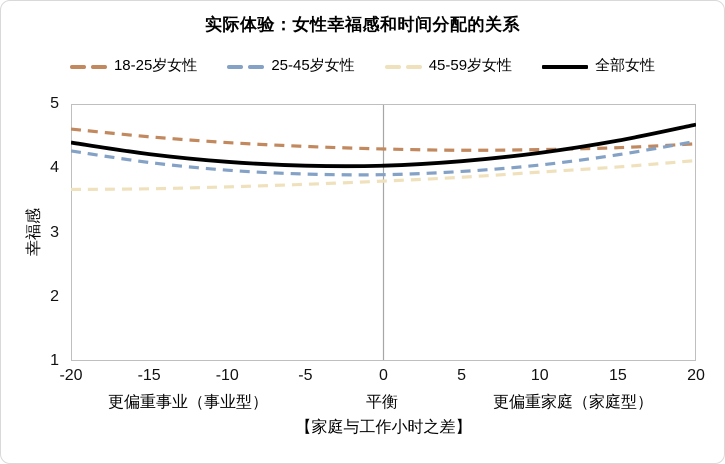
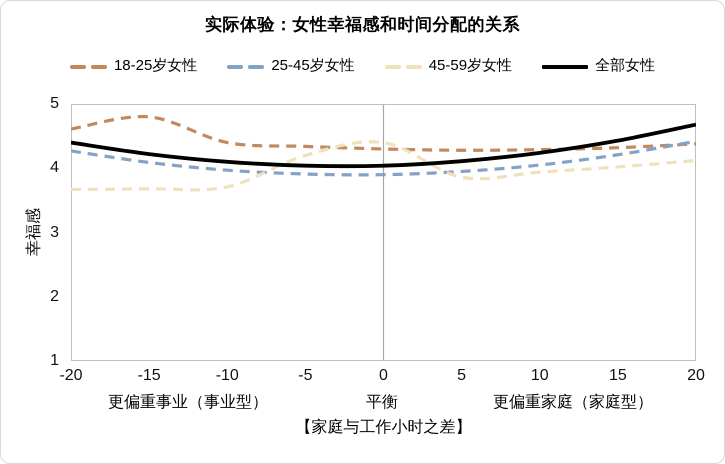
18-25岁女性/-15: 4.5 -> 4.8
45-59岁女性/-5: 3.8 -> 4.2
45-59岁女性/0: 3.8 -> 4.4
